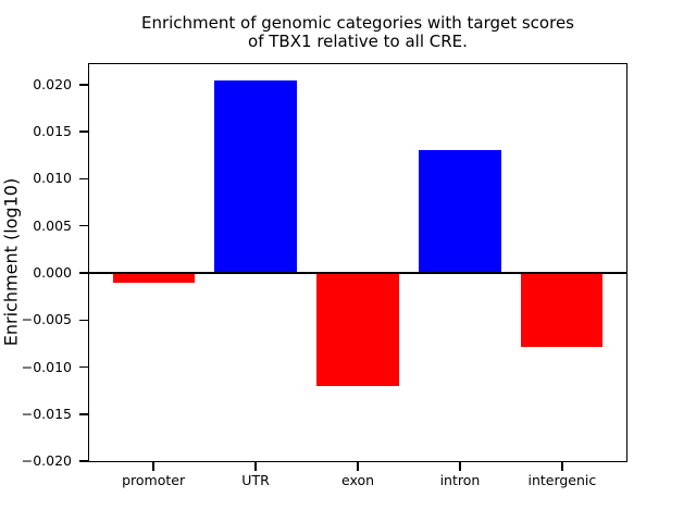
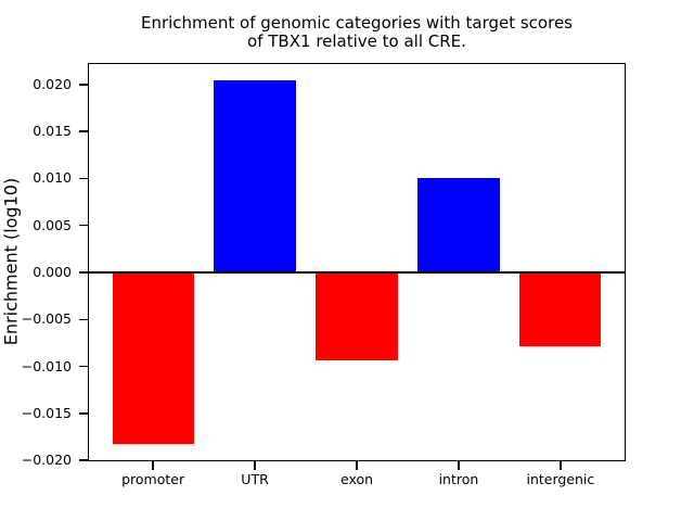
promoter: -0.001 -> -0.018
exon: -0.012 -> -0.009
intron: 0.013 -> 0.010
